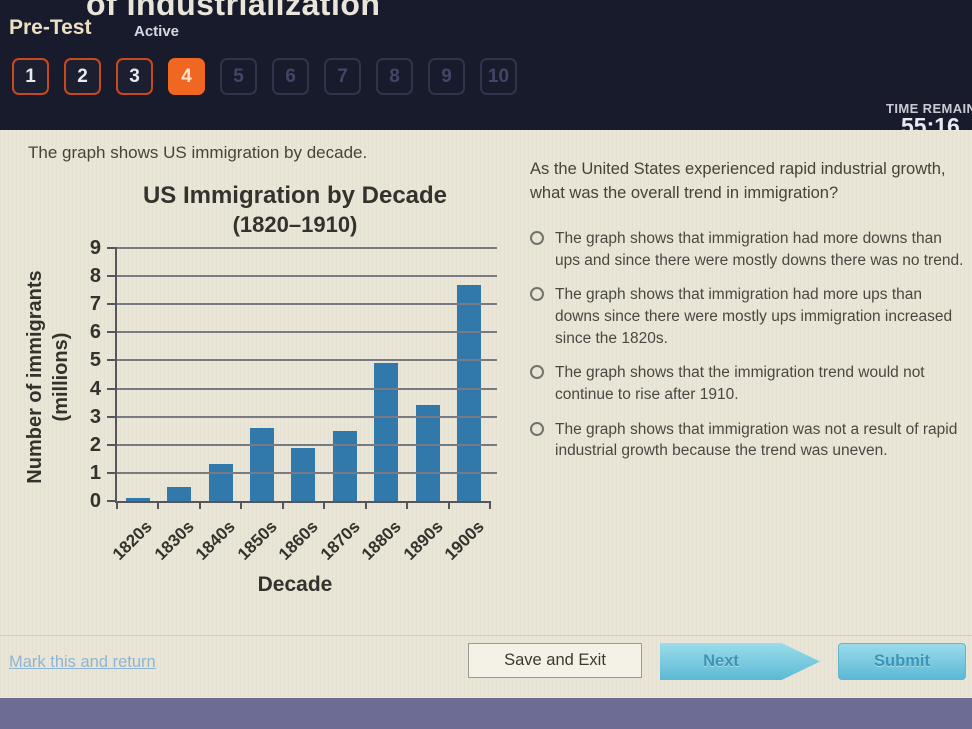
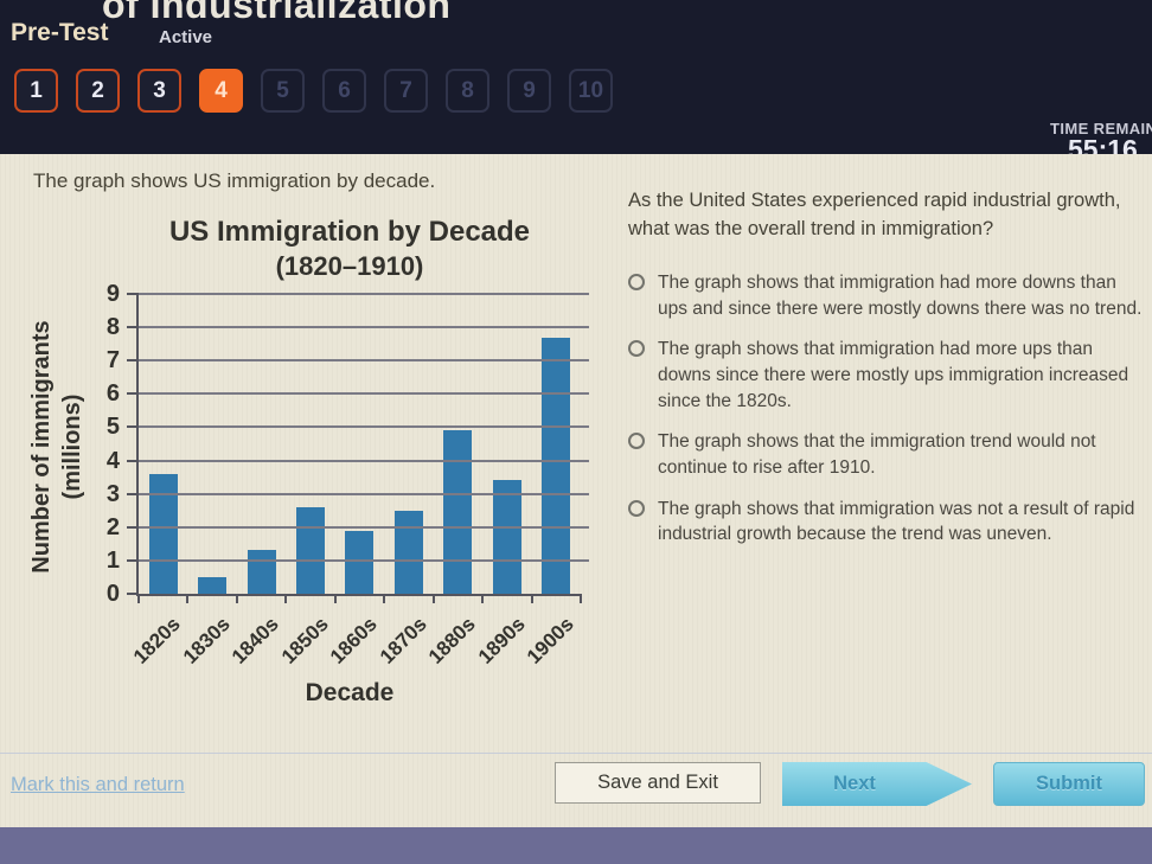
1820s: 0.1 -> 3.6
